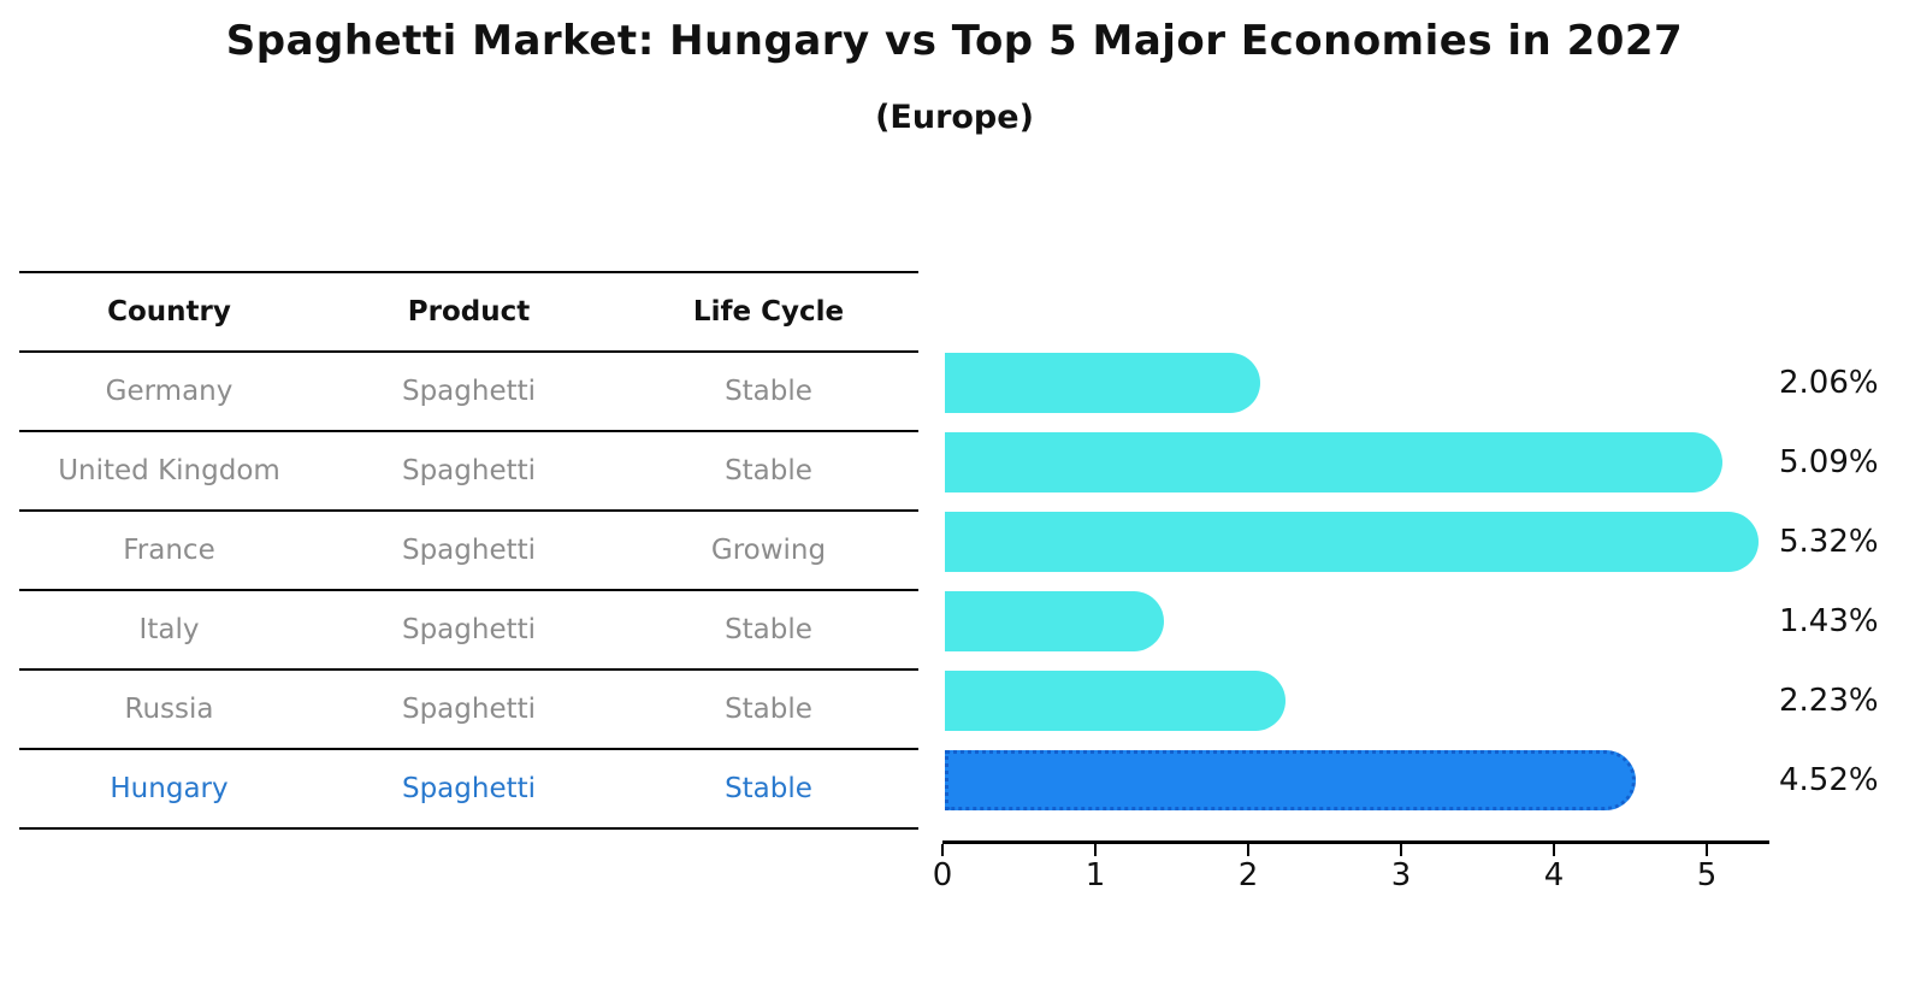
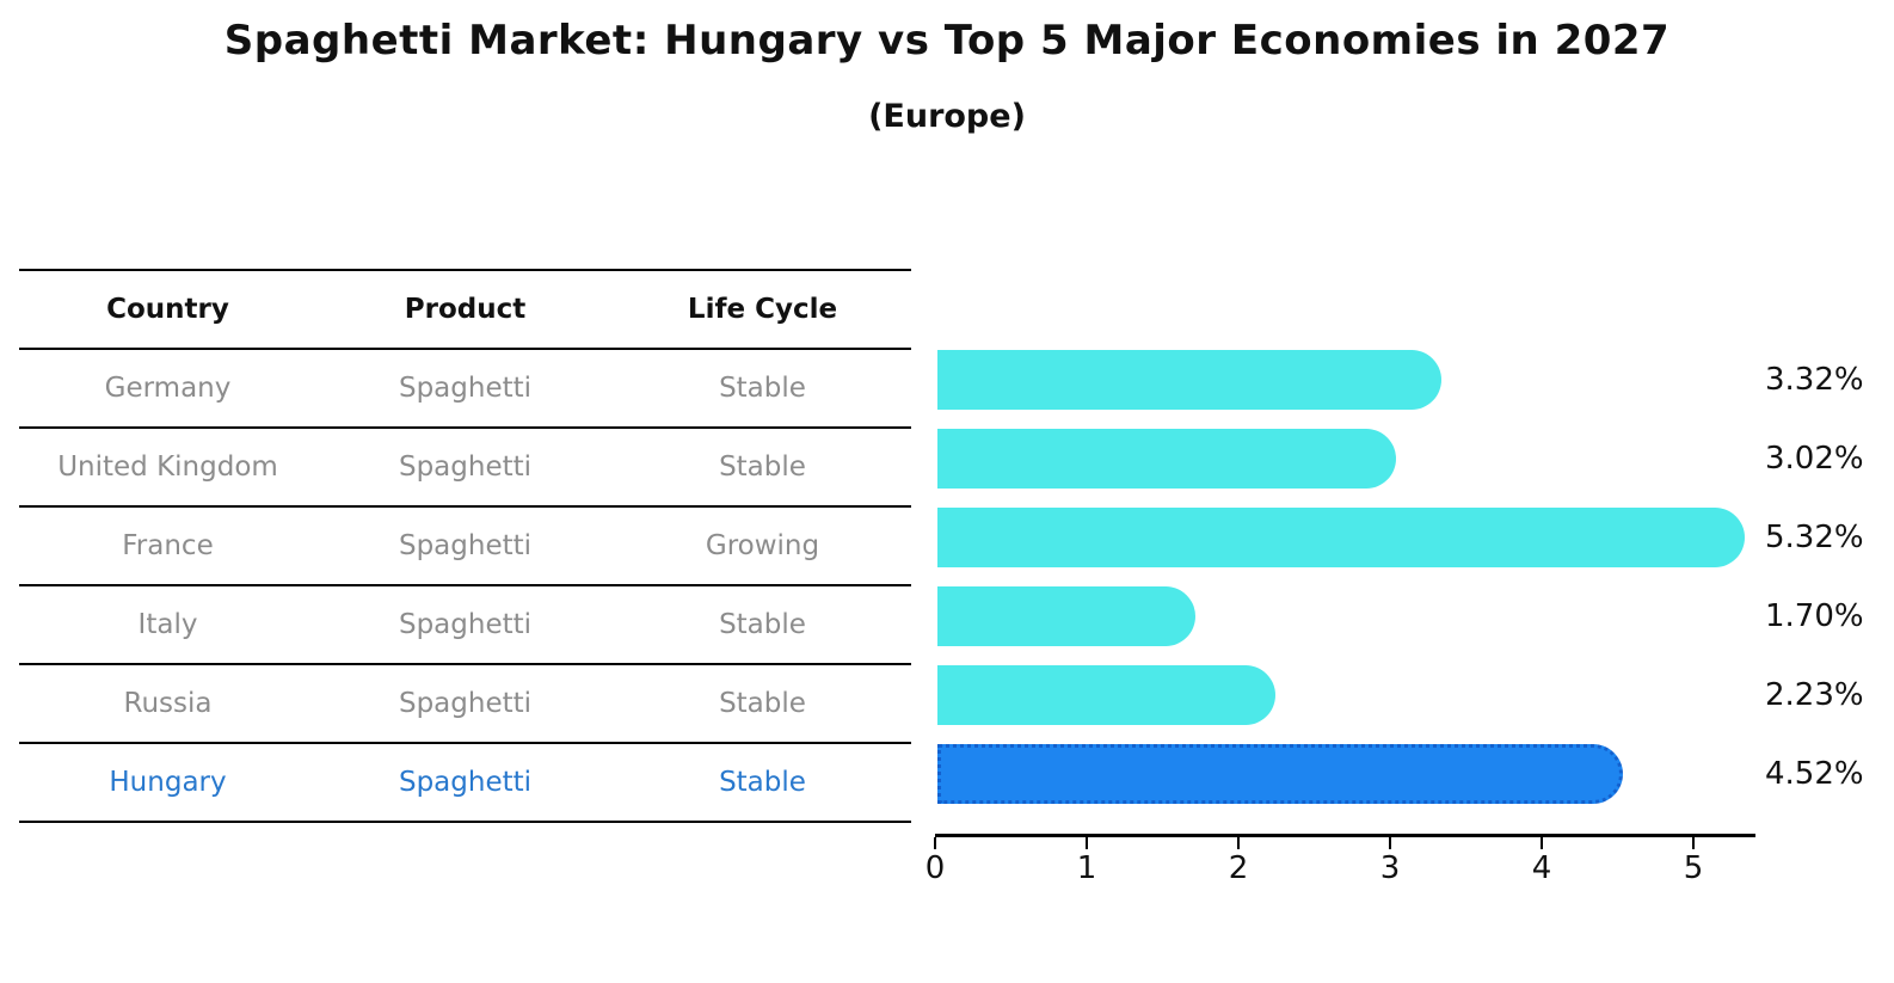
Germany: 2.06% -> 3.32%
United Kingdom: 5.09% -> 3.02%
Italy: 1.43% -> 1.70%
